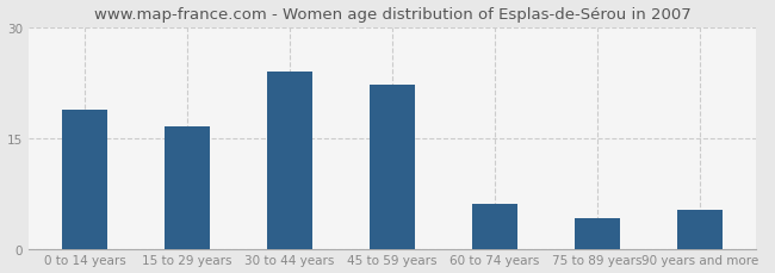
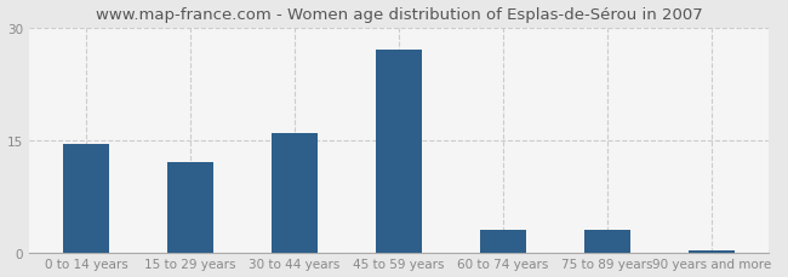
0 to 14 years: 18.8 -> 14.5
15 to 29 years: 16.6 -> 12.0
30 to 44 years: 24.0 -> 16.0
45 to 59 years: 22.2 -> 27.0
60 to 74 years: 6.0 -> 3.0
75 to 89 years: 4.2 -> 3.0
90 years and more: 5.2 -> 0.3
